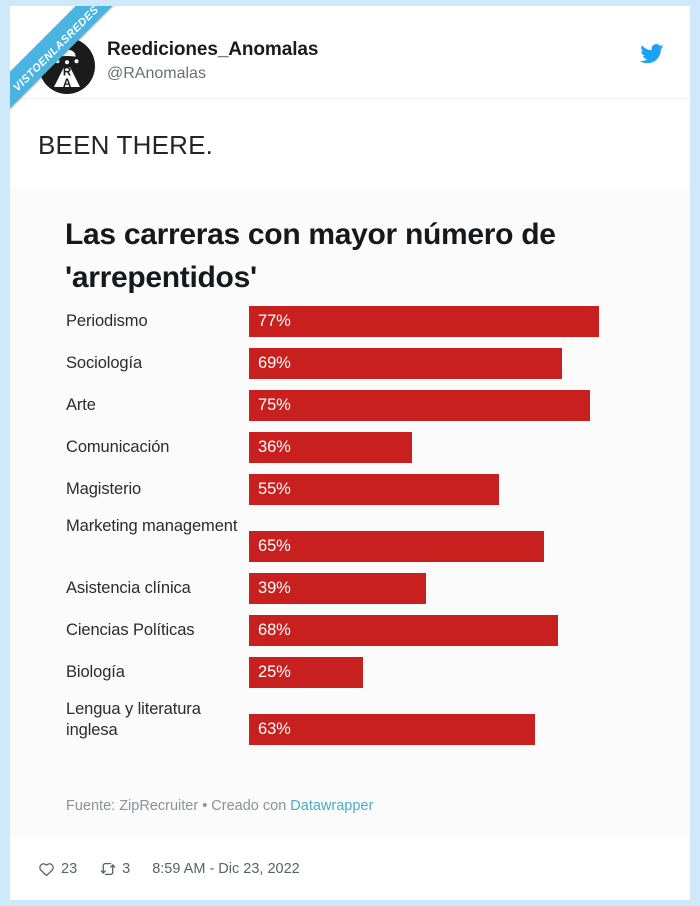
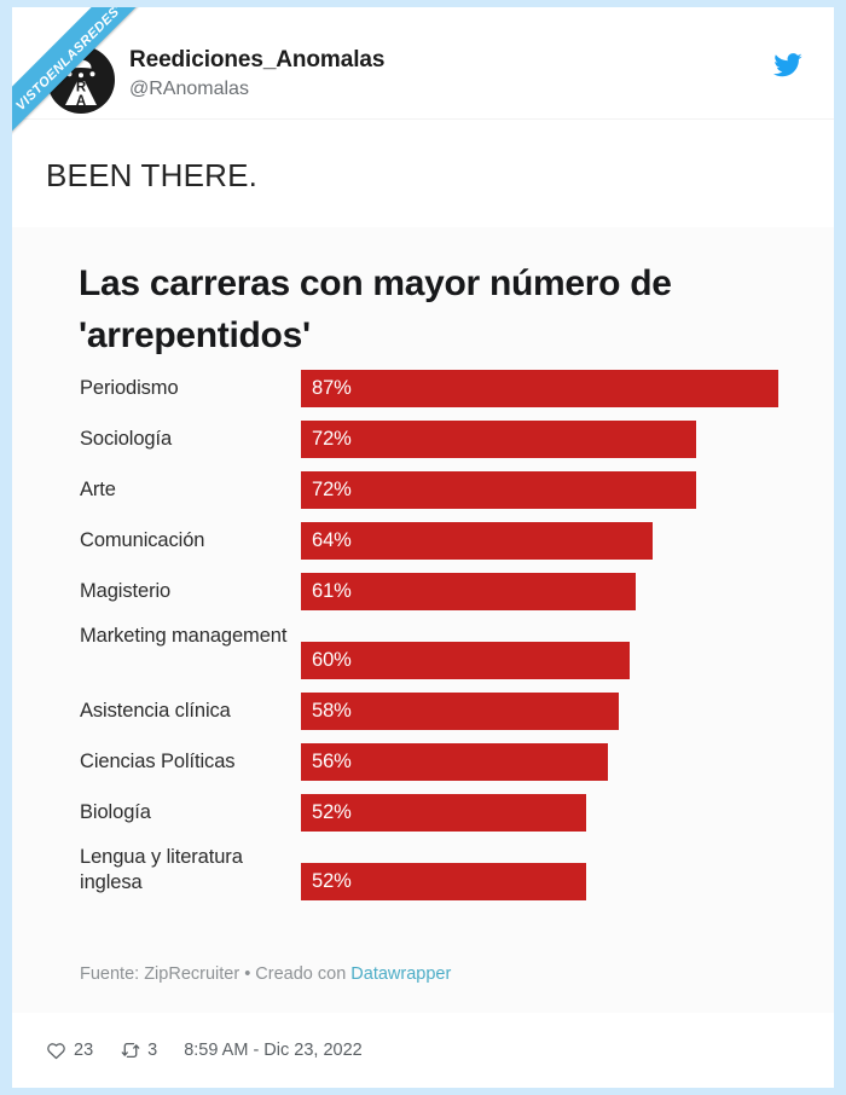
Periodismo: 77% -> 87%
Sociología: 69% -> 72%
Arte: 75% -> 72%
Comunicación: 36% -> 64%
Magisterio: 55% -> 61%
Marketing management: 65% -> 60%
Asistencia clínica: 39% -> 58%
Ciencias Políticas: 68% -> 56%
Biología: 25% -> 52%
Lengua y literatura inglesa: 63% -> 52%
